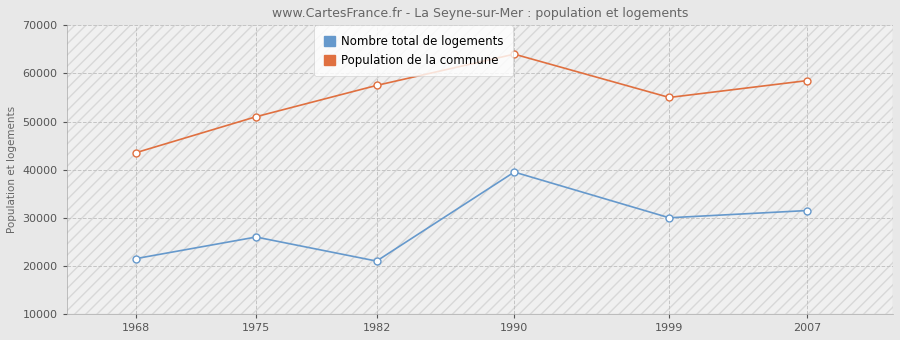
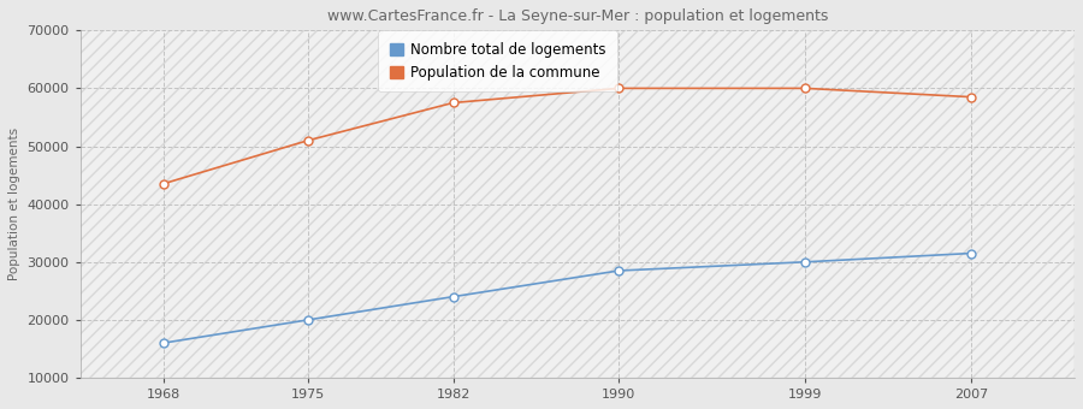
Nombre total de logements/1968: 21500 -> 16000
Nombre total de logements/1975: 26000 -> 20000
Nombre total de logements/1982: 21000 -> 24000
Nombre total de logements/1990: 39500 -> 28500
Population de la commune/1990: 64000 -> 60000
Population de la commune/1999: 55000 -> 60000
